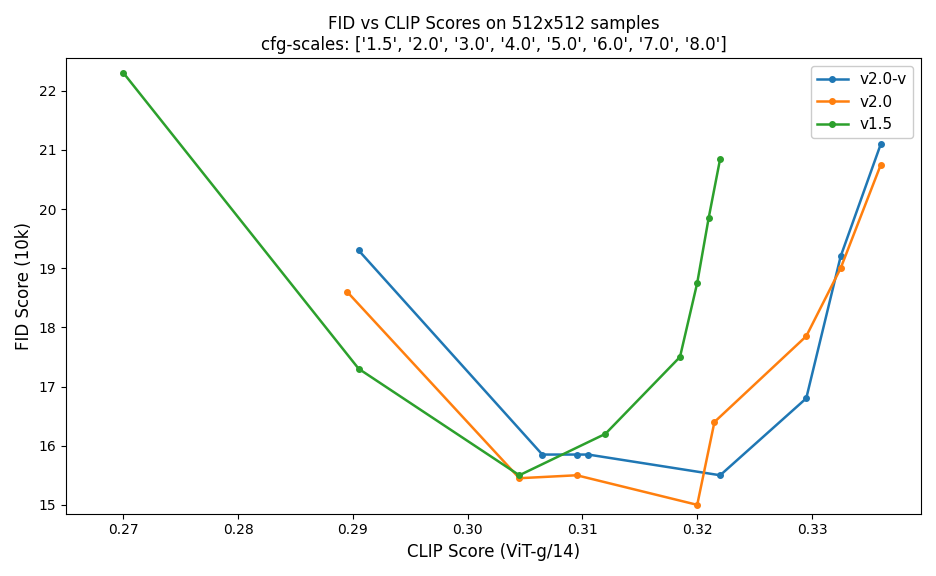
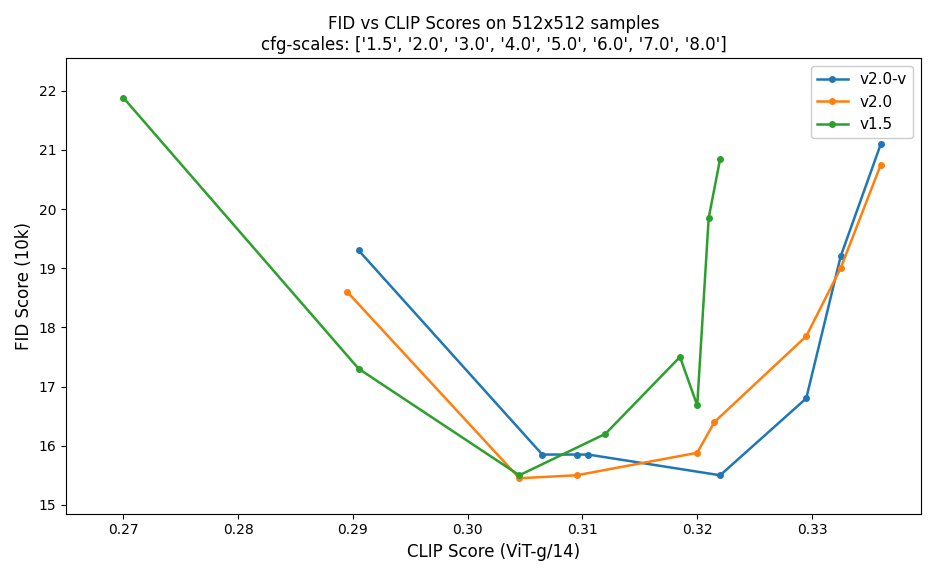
v1.5/0.27: 22.30 -> 21.88
v2.0/0.32: 15.00 -> 15.88
v1.5/0.32: 18.75 -> 16.68
